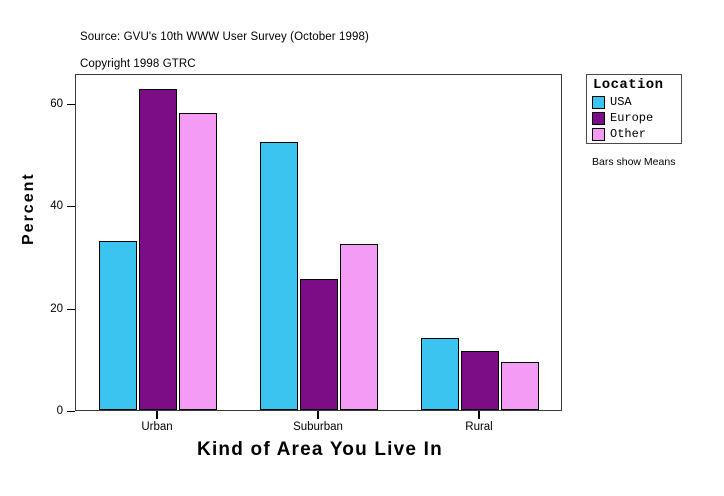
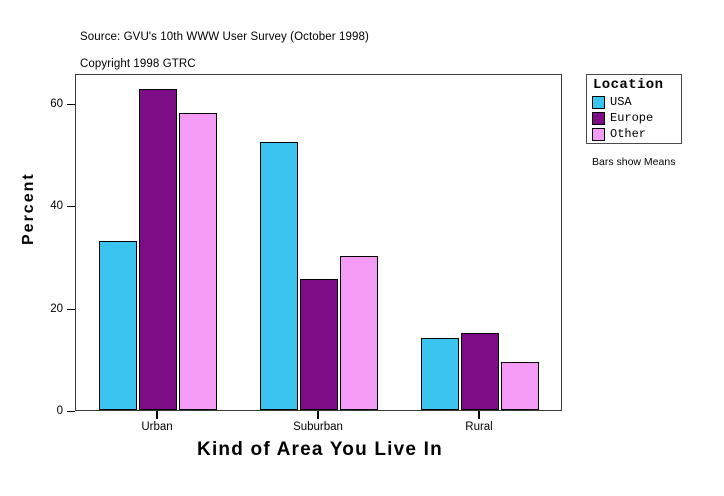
Other/Suburban: 32 -> 30
Europe/Rural: 12 -> 15
